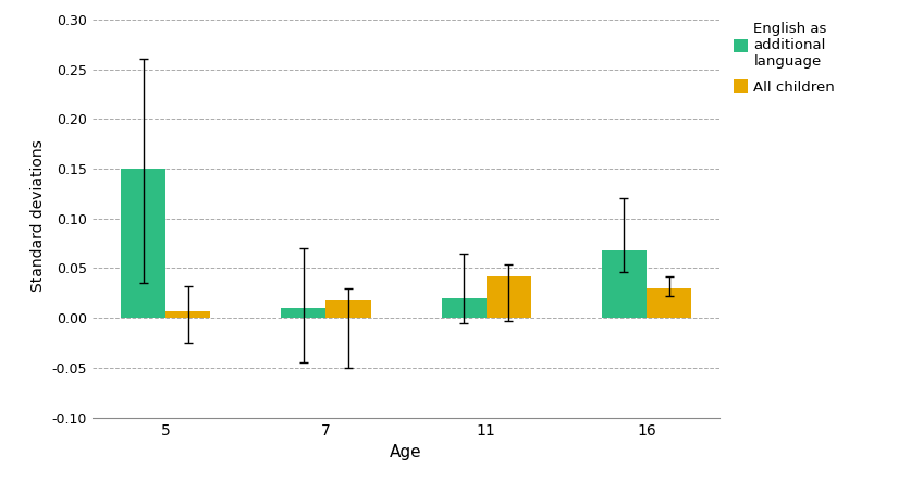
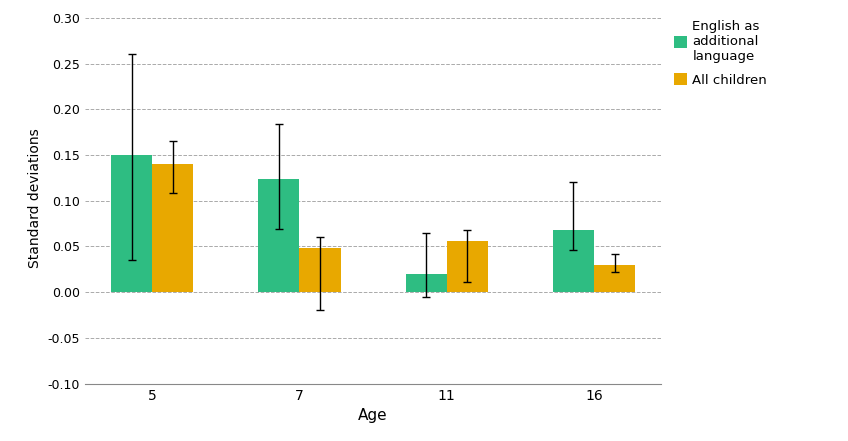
All children/5: 0.007 -> 0.140
English as additional language/7: 0.010 -> 0.124
All children/7: 0.018 -> 0.048
All children/11: 0.042 -> 0.056
